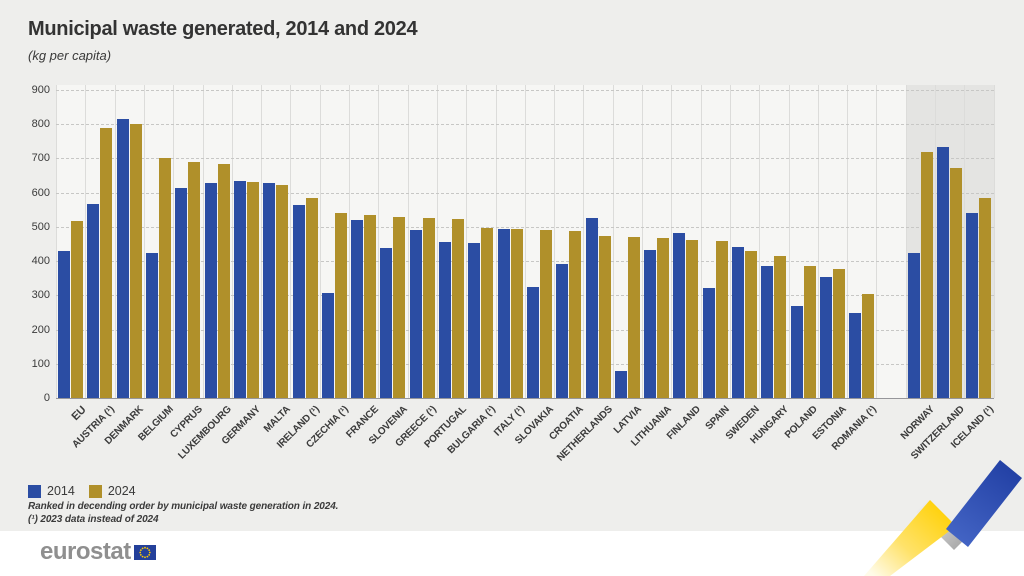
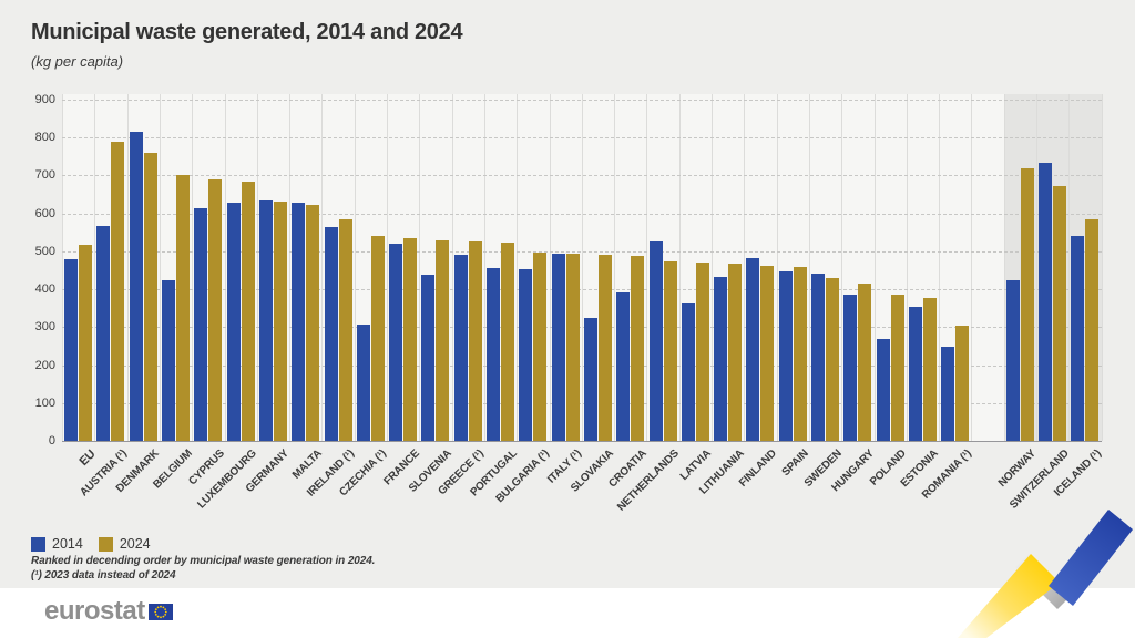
2014/EU: 430 -> 480
2024/DENMARK: 800 -> 760
2014/LATVIA: 80 -> 360
2014/SPAIN: 320 -> 450
